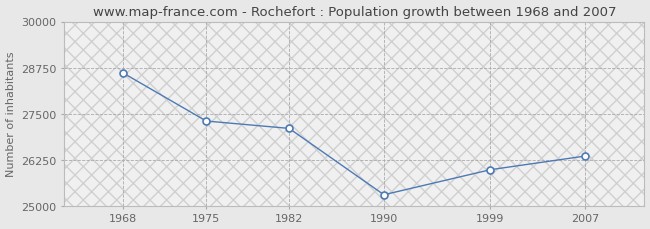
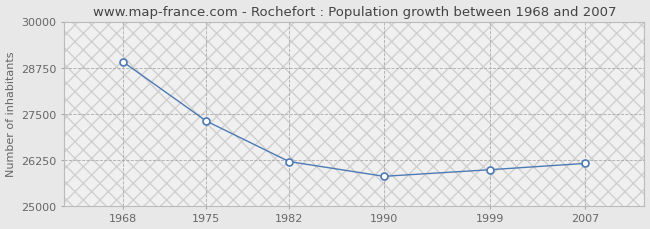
1968: 28600 -> 28900
1982: 27100 -> 26200
1990: 25300 -> 25800
2007: 26350 -> 26150
